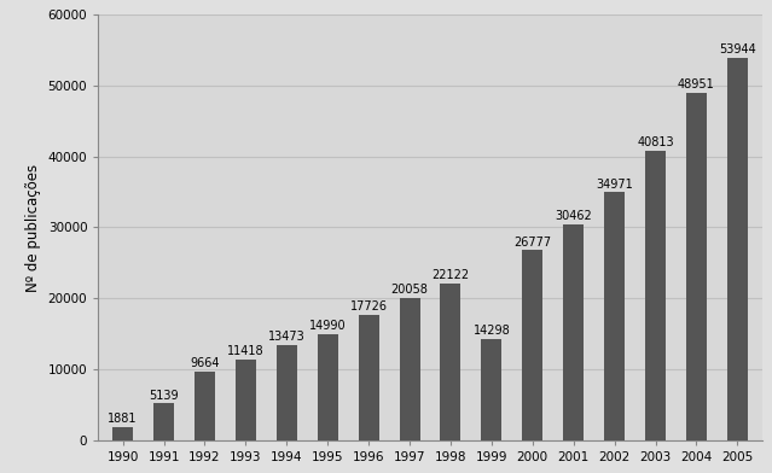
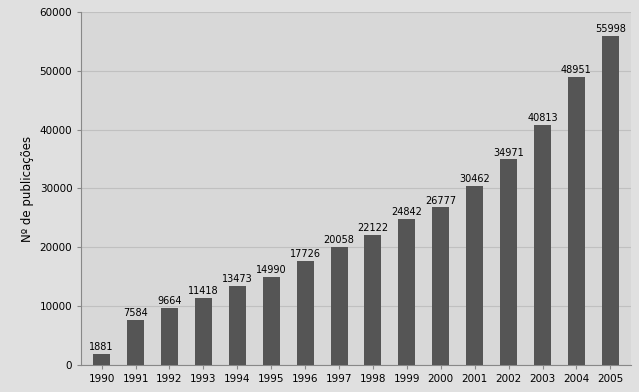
1991: 5139 -> 7584
1999: 14298 -> 24842
2005: 53944 -> 55998
